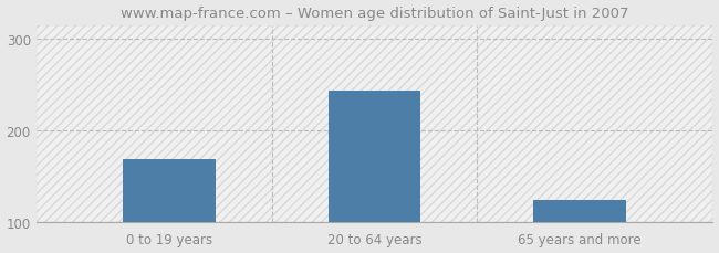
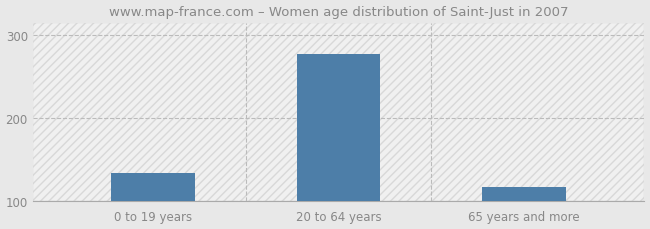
0 to 19 years: 168 -> 133
20 to 64 years: 244 -> 277
65 years and more: 124 -> 116
